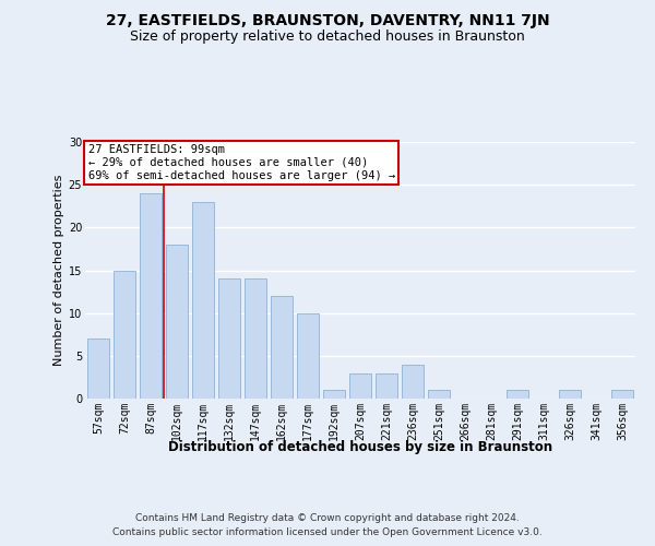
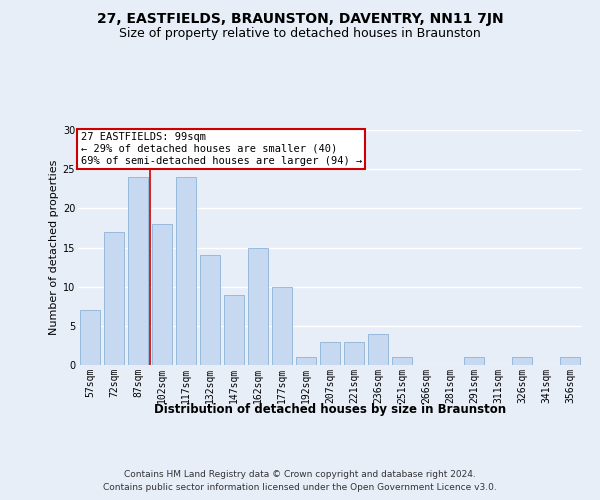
72sqm: 15 -> 17
117sqm: 23 -> 24
147sqm: 14 -> 9
162sqm: 12 -> 15
